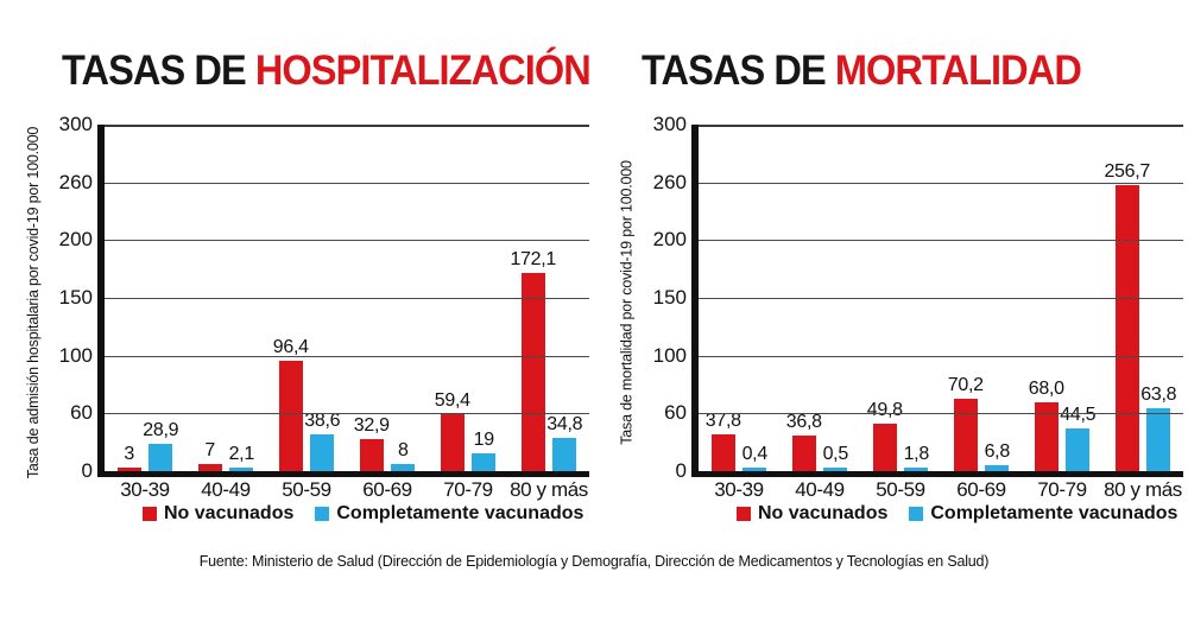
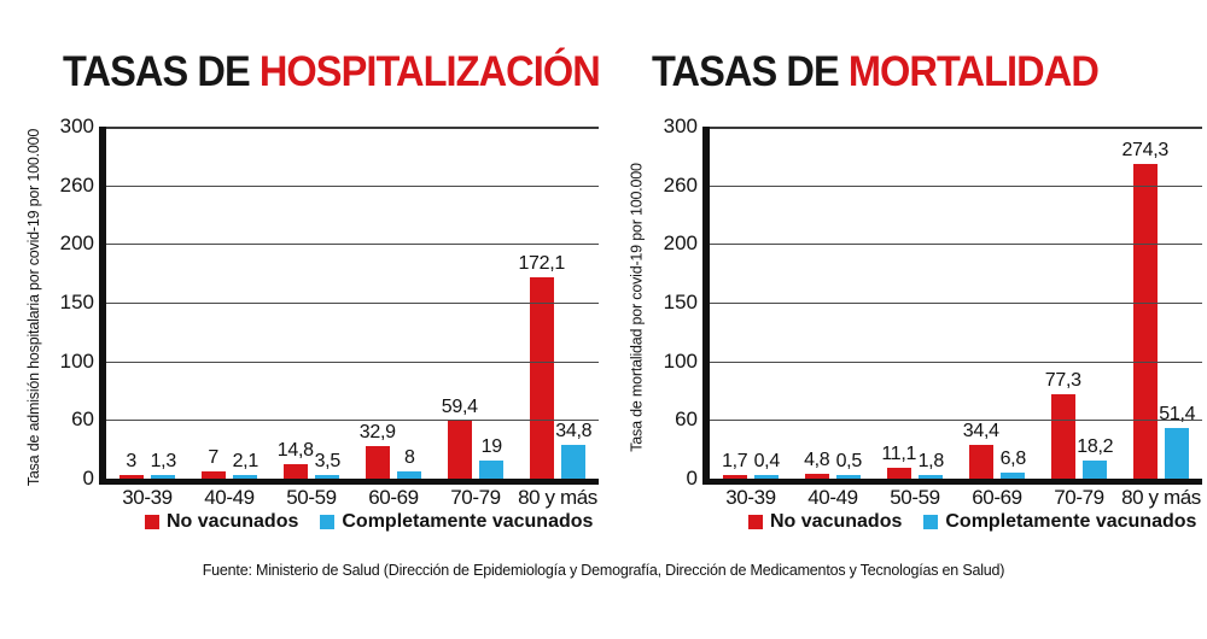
TASAS DE HOSPITALIZACIÓN/Completamente vacunados/30-39: 28,9 -> 1,3
TASAS DE HOSPITALIZACIÓN/No vacunados/50-59: 96,4 -> 14,8
TASAS DE HOSPITALIZACIÓN/Completamente vacunados/50-59: 38,6 -> 3,5
TASAS DE MORTALIDAD/No vacunados/30-39: 37,8 -> 1,7
TASAS DE MORTALIDAD/No vacunados/40-49: 36,8 -> 4,8
TASAS DE MORTALIDAD/No vacunados/50-59: 49,8 -> 11,1
TASAS DE MORTALIDAD/No vacunados/60-69: 70,2 -> 34,4
TASAS DE MORTALIDAD/No vacunados/70-79: 68,0 -> 77,3
TASAS DE MORTALIDAD/Completamente vacunados/70-79: 44,5 -> 18,2
TASAS DE MORTALIDAD/No vacunados/80 y más: 256,7 -> 274,3
TASAS DE MORTALIDAD/Completamente vacunados/80 y más: 63,8 -> 51,4
